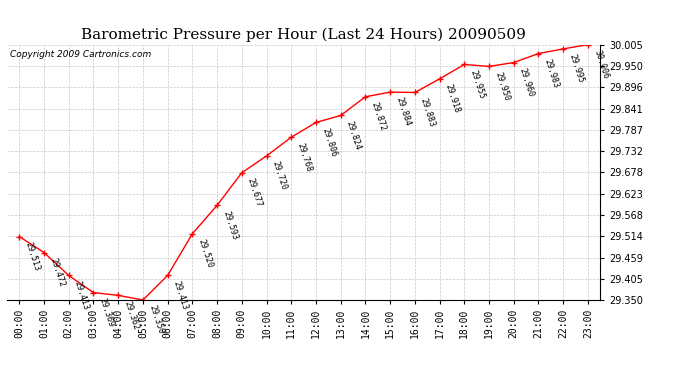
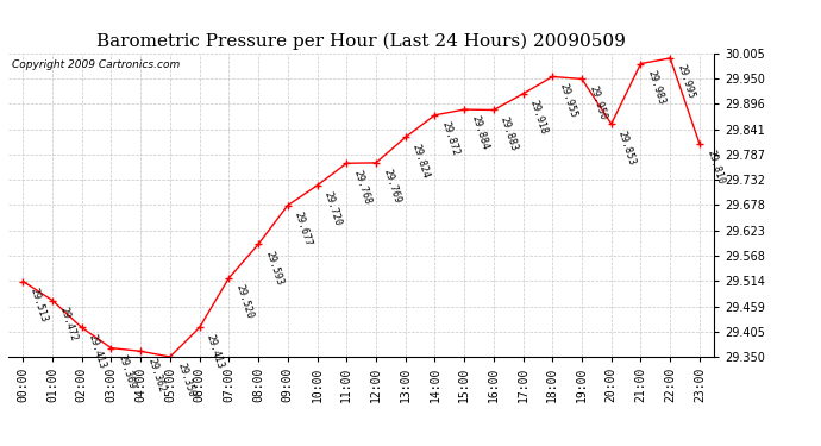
12:00: 29.806 -> 29.769
20:00: 29.960 -> 29.853
23:00: 30.006 -> 29.810
